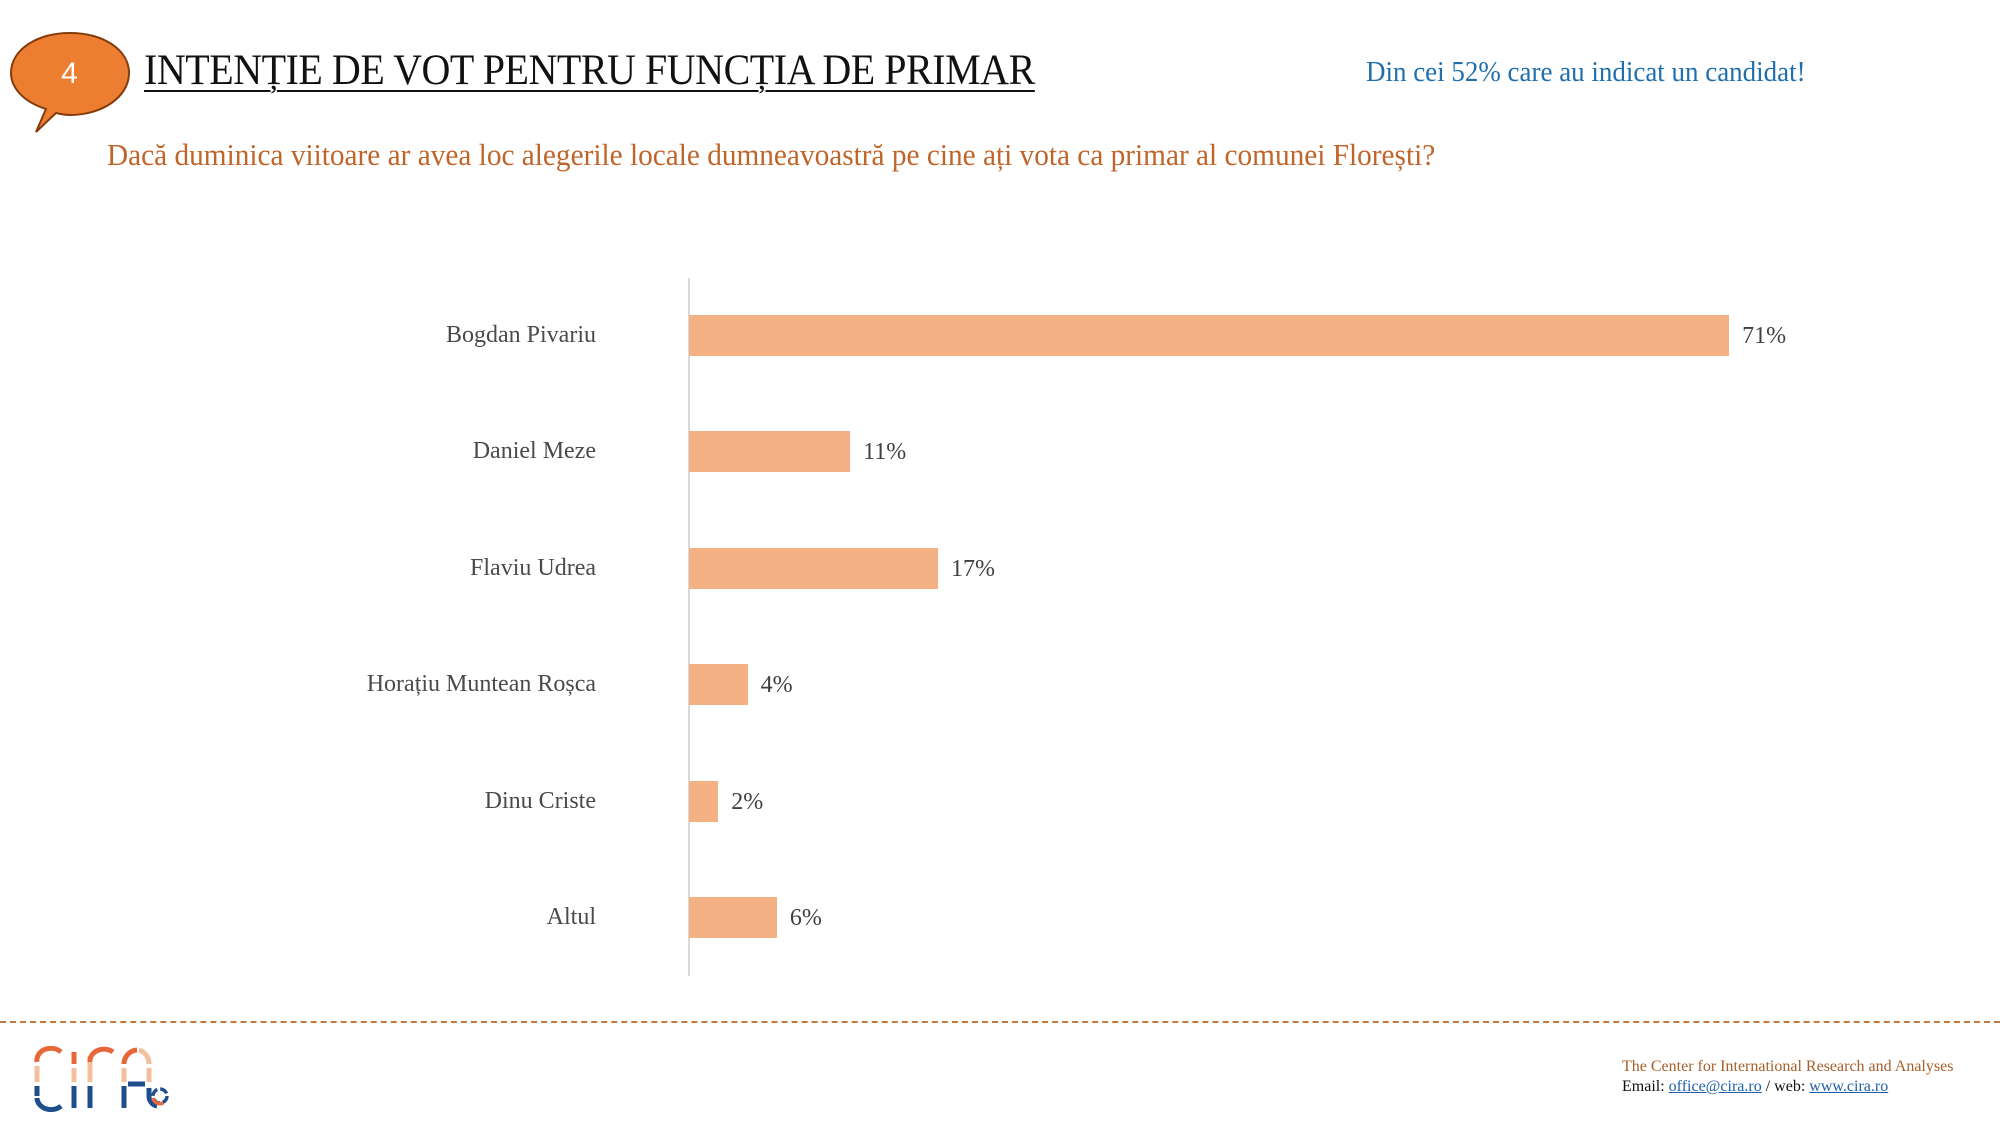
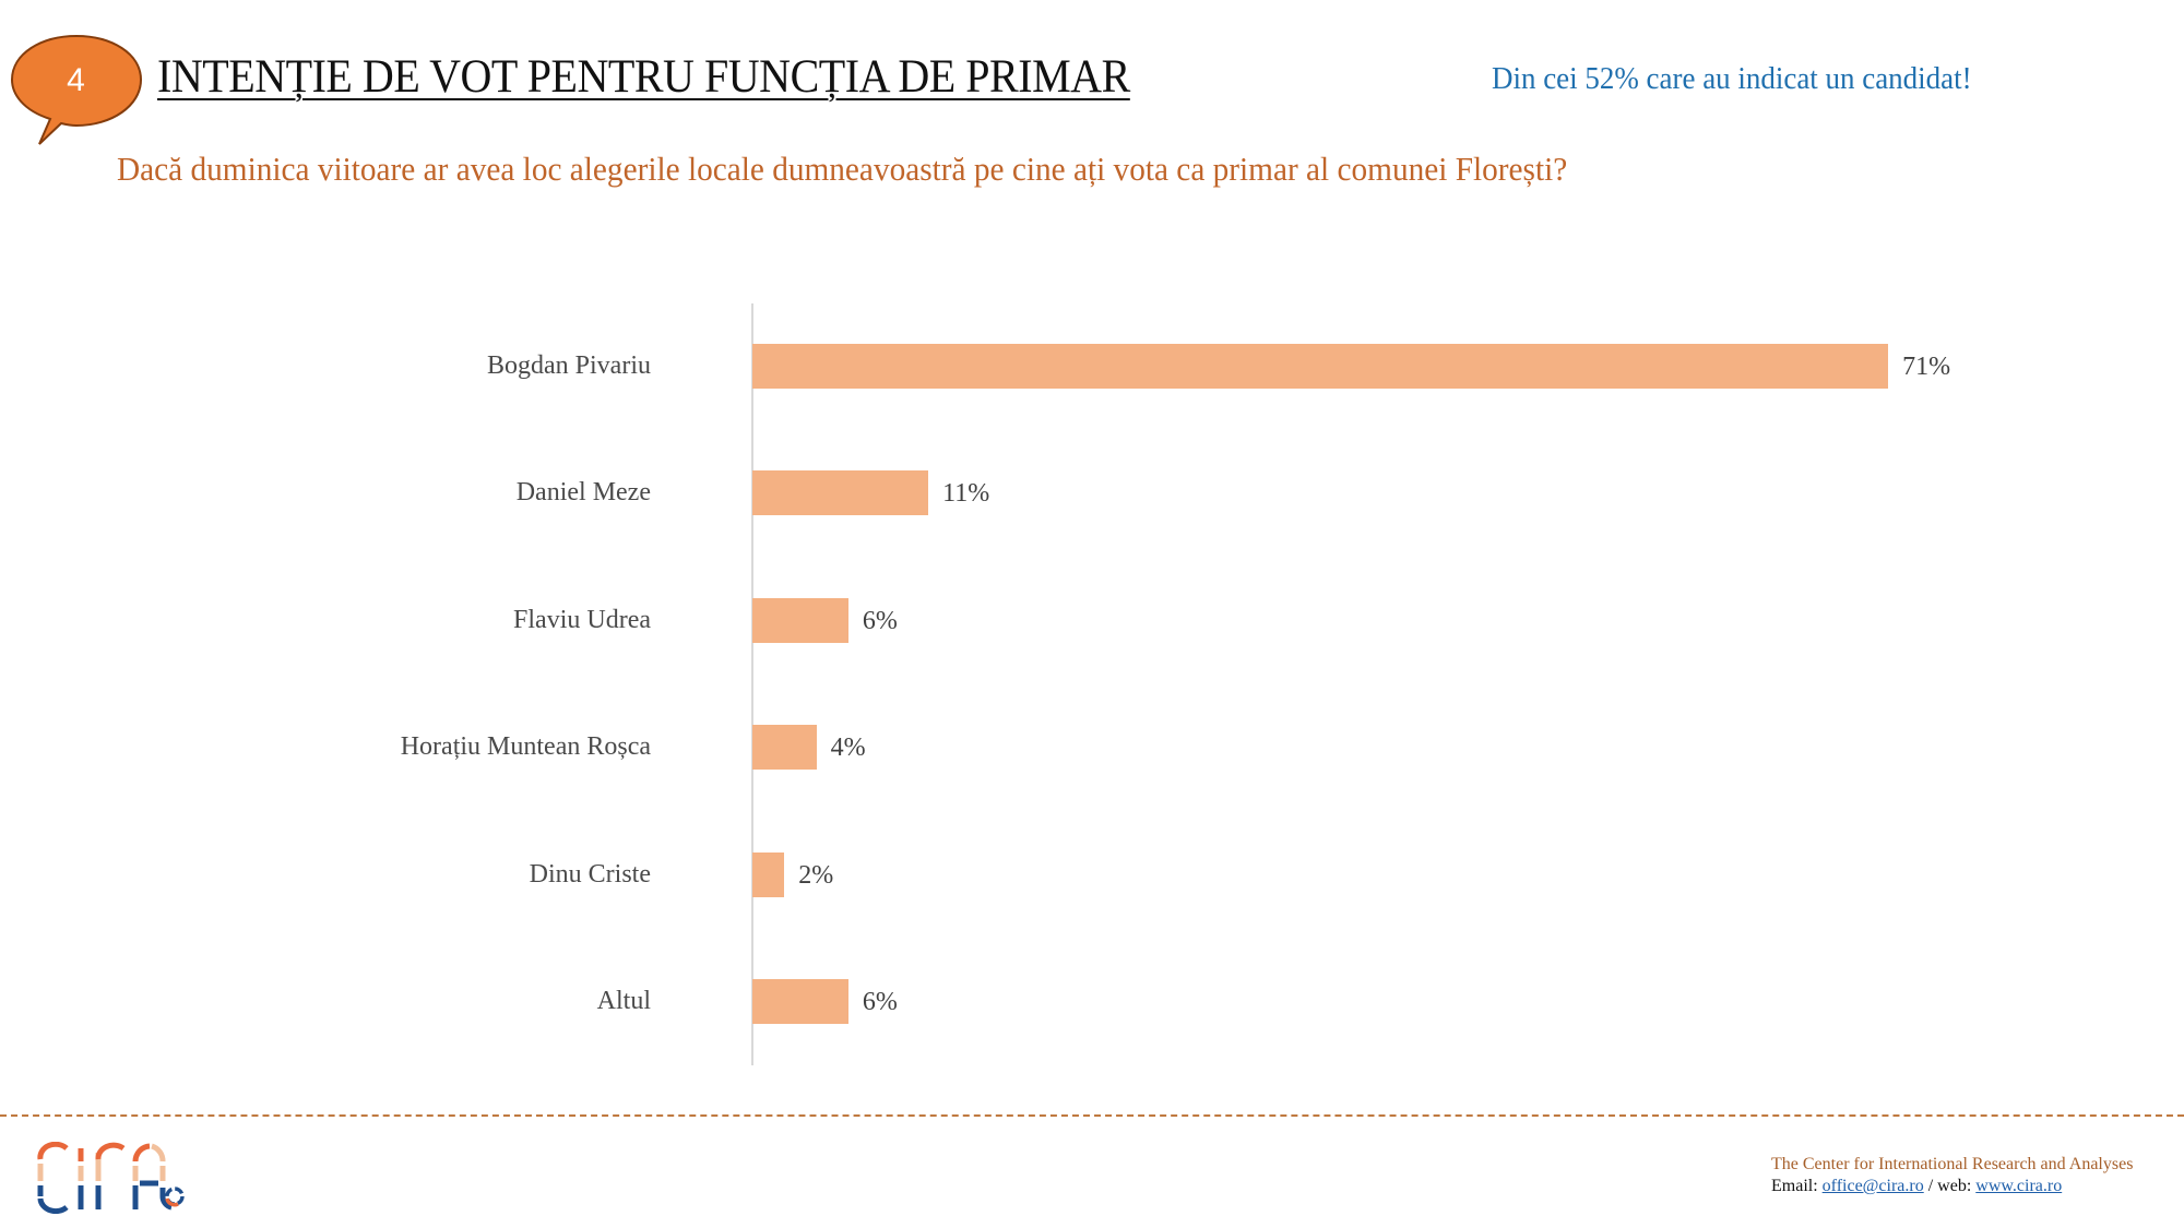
Flaviu Udrea: 17% -> 6%
